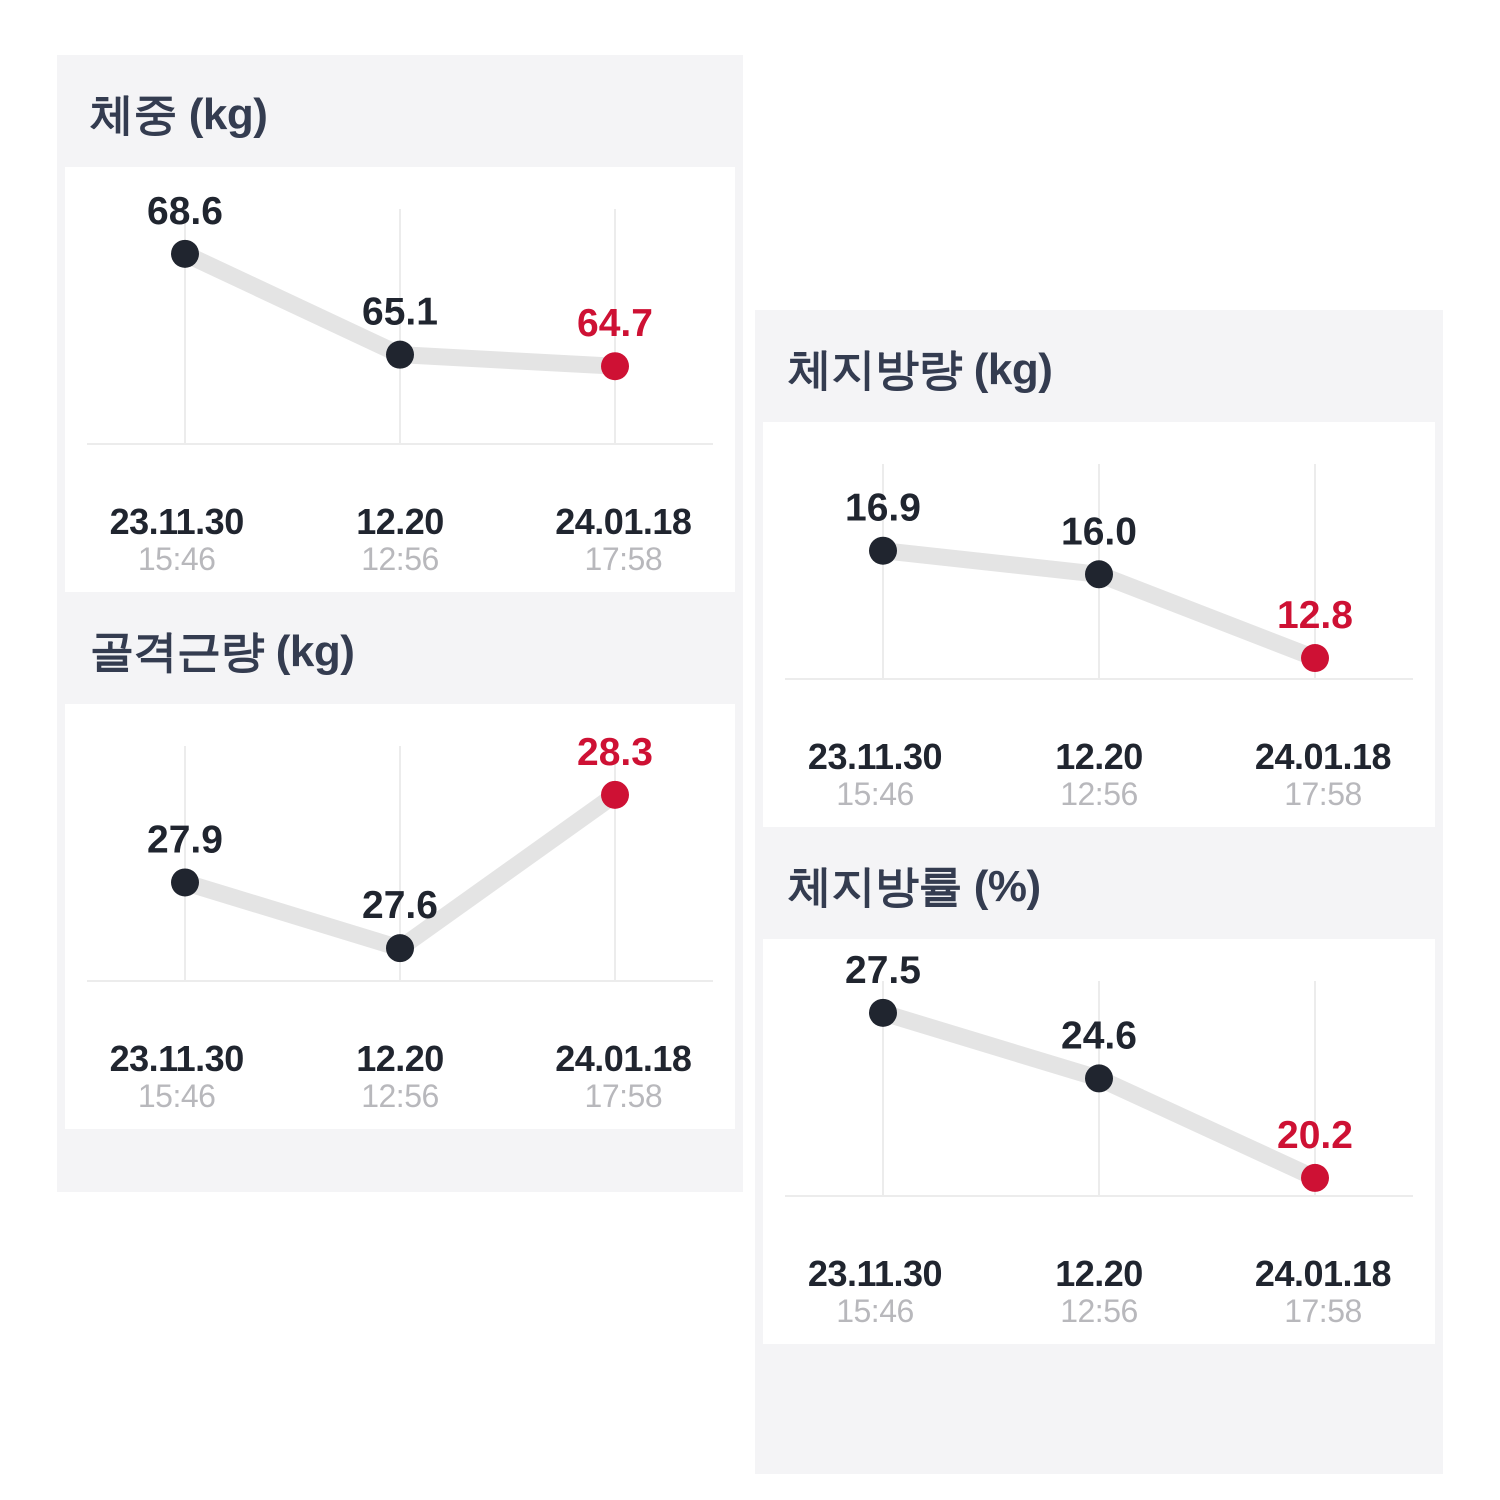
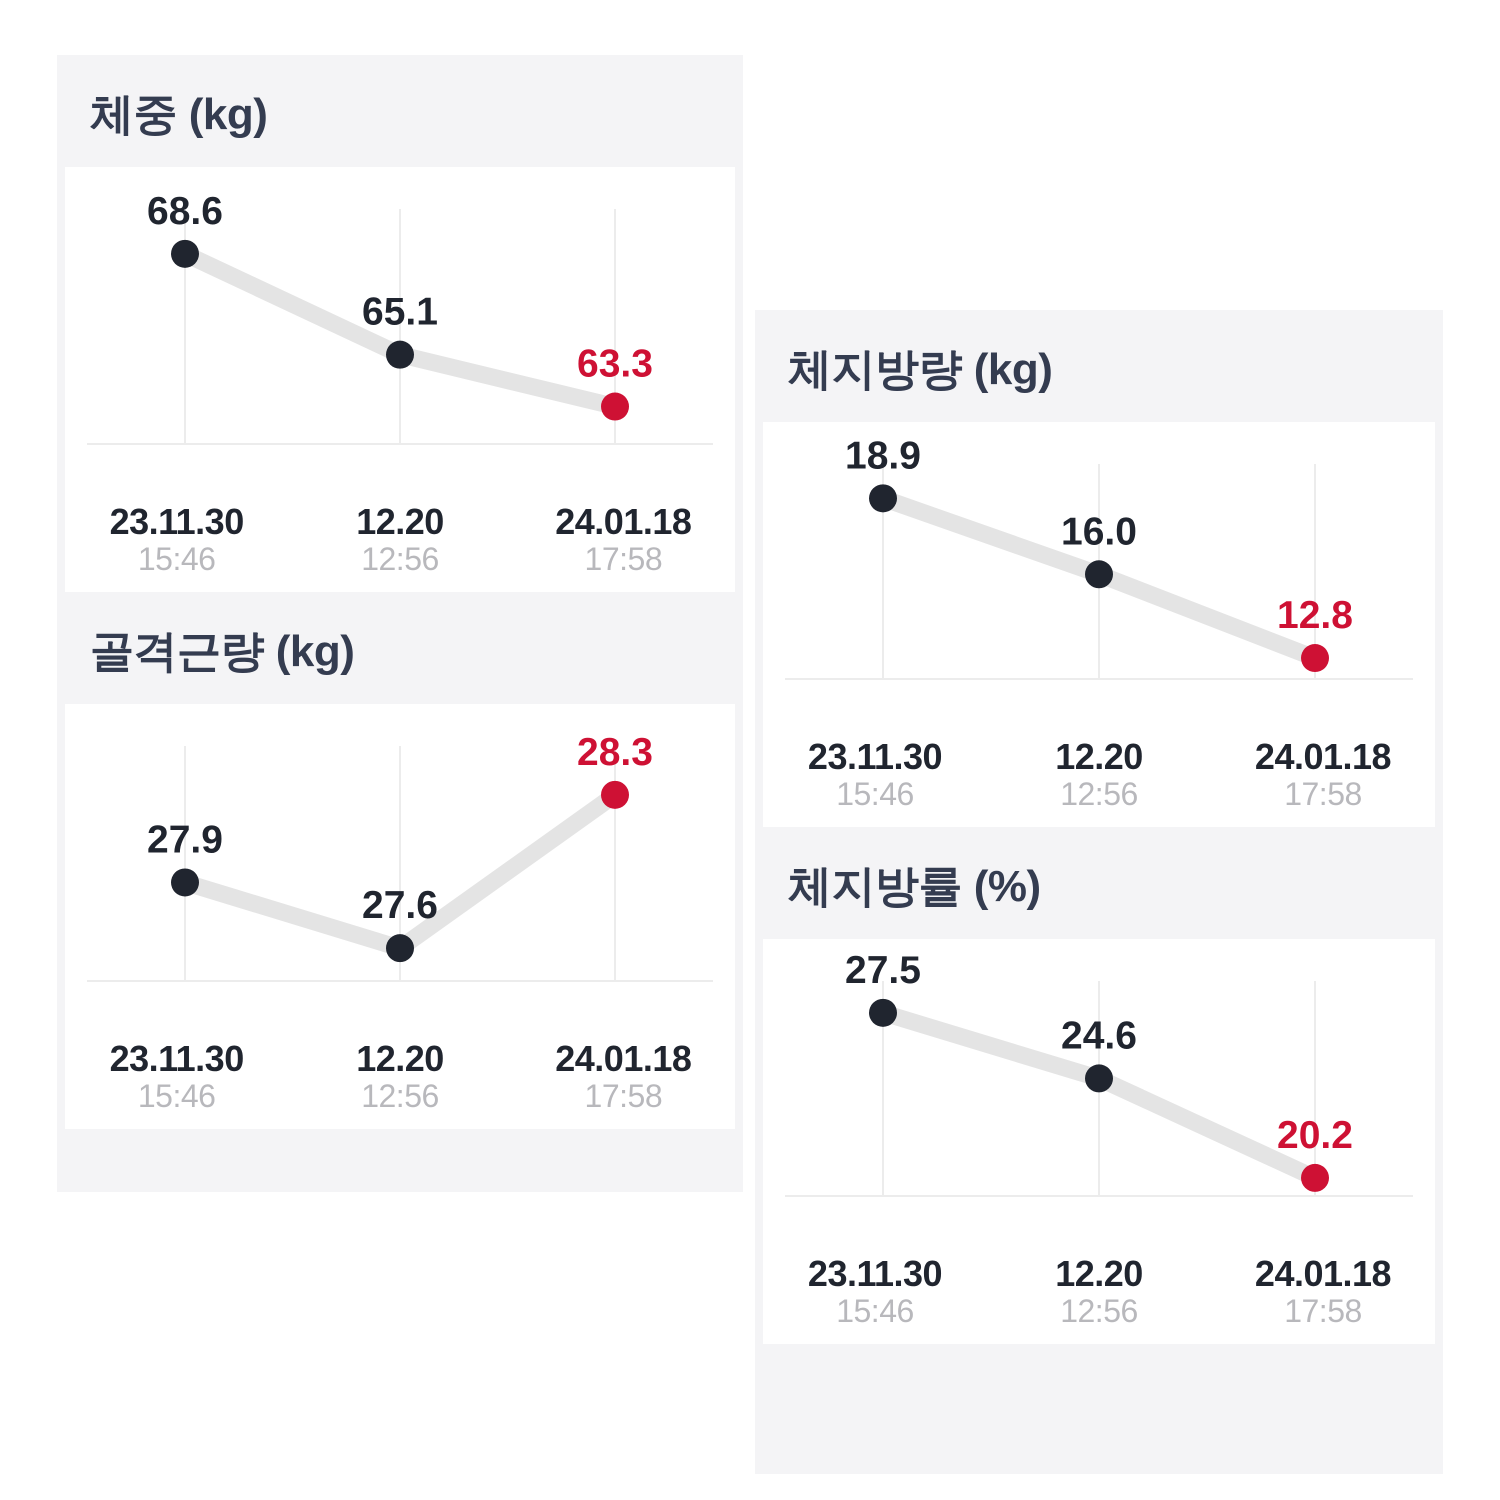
체중 (kg)/24.01.18 17:58: 64.7 -> 63.3
체지방량 (kg)/23.11.30 15:46: 16.9 -> 18.9
